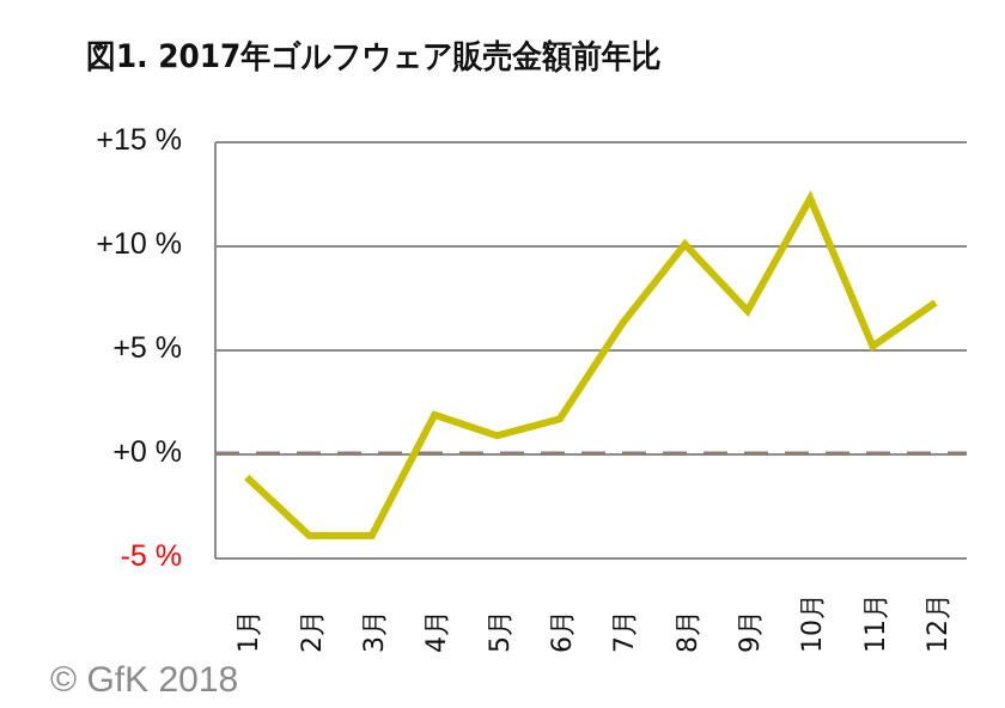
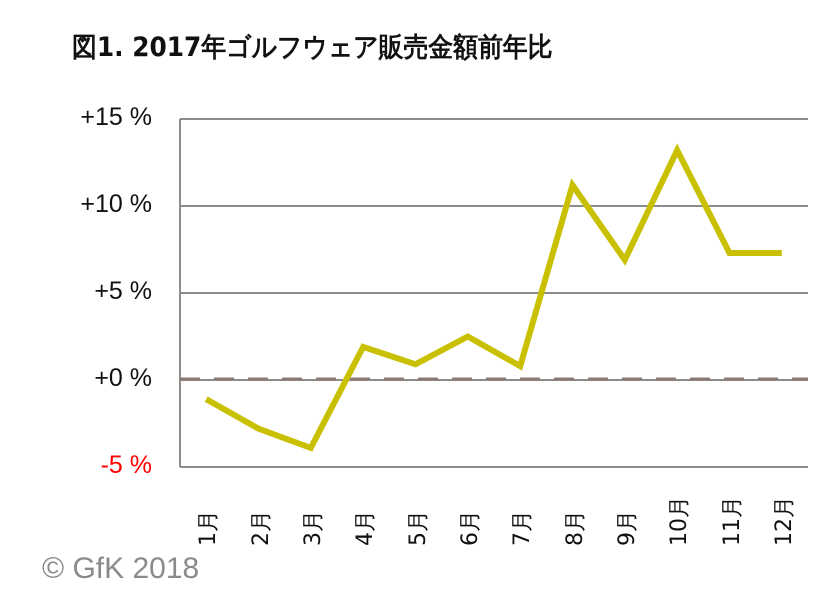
2月: -3.9% -> -2.8%
6月: 1.7% -> 2.5%
7月: 6.3% -> 0.8%
8月: 10.1% -> 11.2%
10月: 12.3% -> 13.2%
11月: 5.2% -> 7.3%
